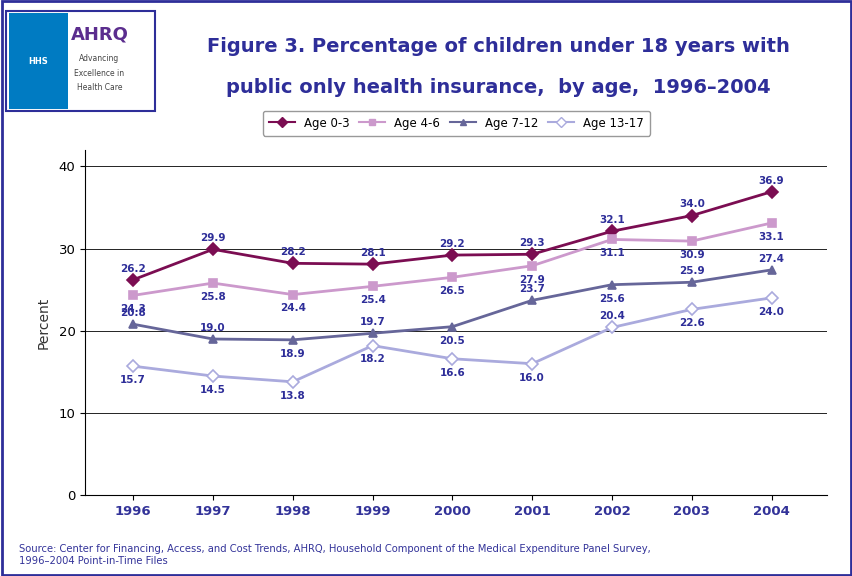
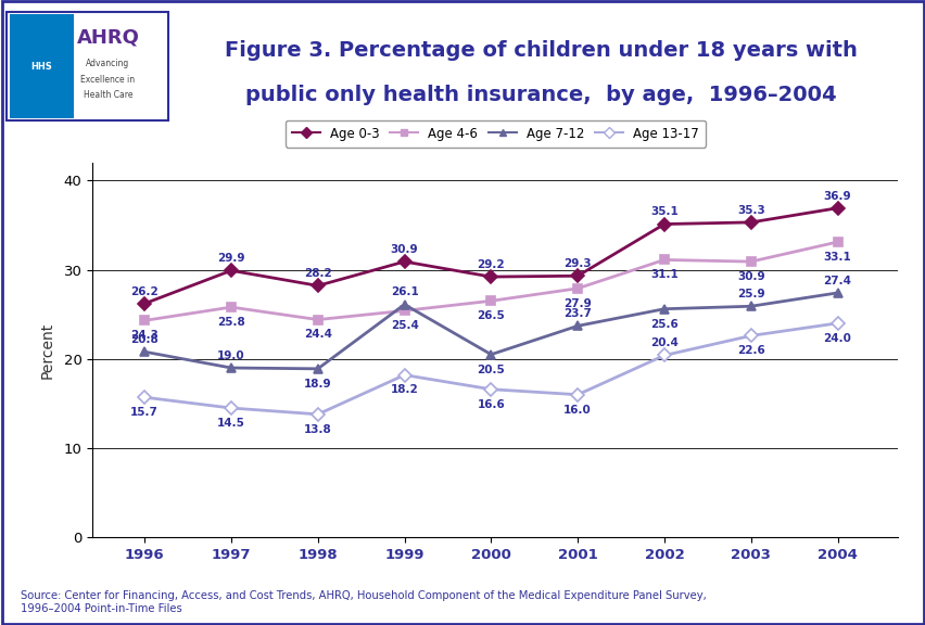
Age 0-3/1999: 28.1 -> 30.9
Age 7-12/1999: 19.7 -> 26.1
Age 0-3/2002: 32.1 -> 35.1
Age 0-3/2003: 34.0 -> 35.3
